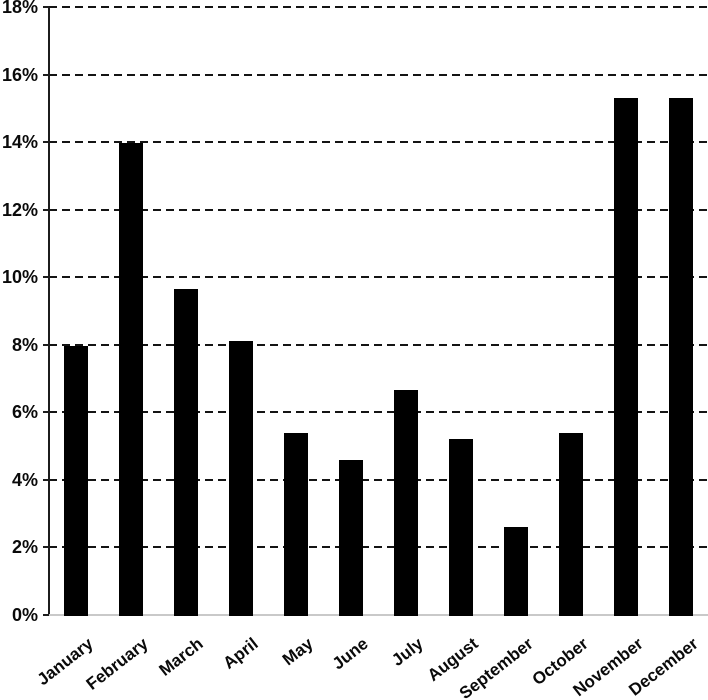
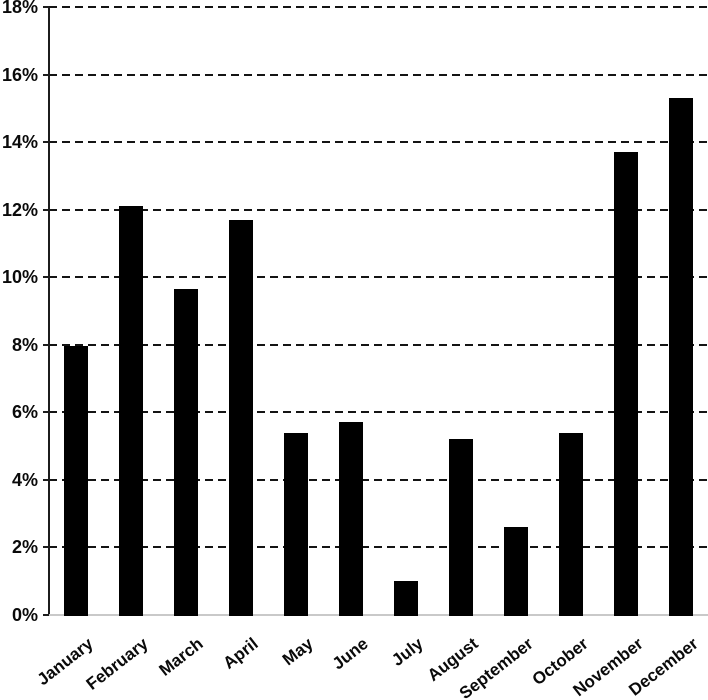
February: 14.0% -> 12.1%
April: 8.1% -> 11.7%
June: 4.6% -> 5.7%
July: 6.7% -> 1.0%
November: 15.3% -> 13.7%
